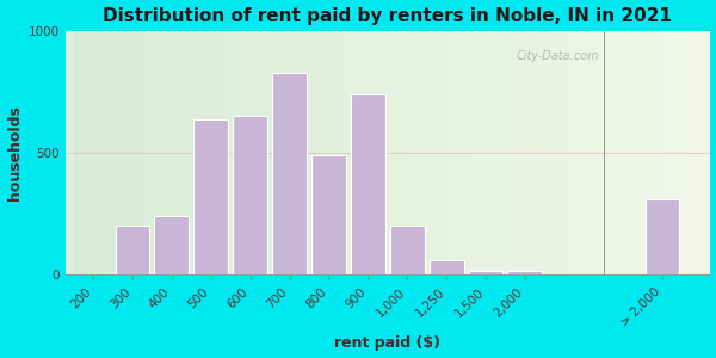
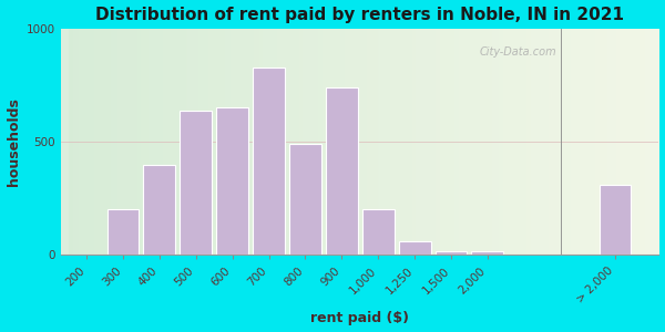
400: 240 -> 400
